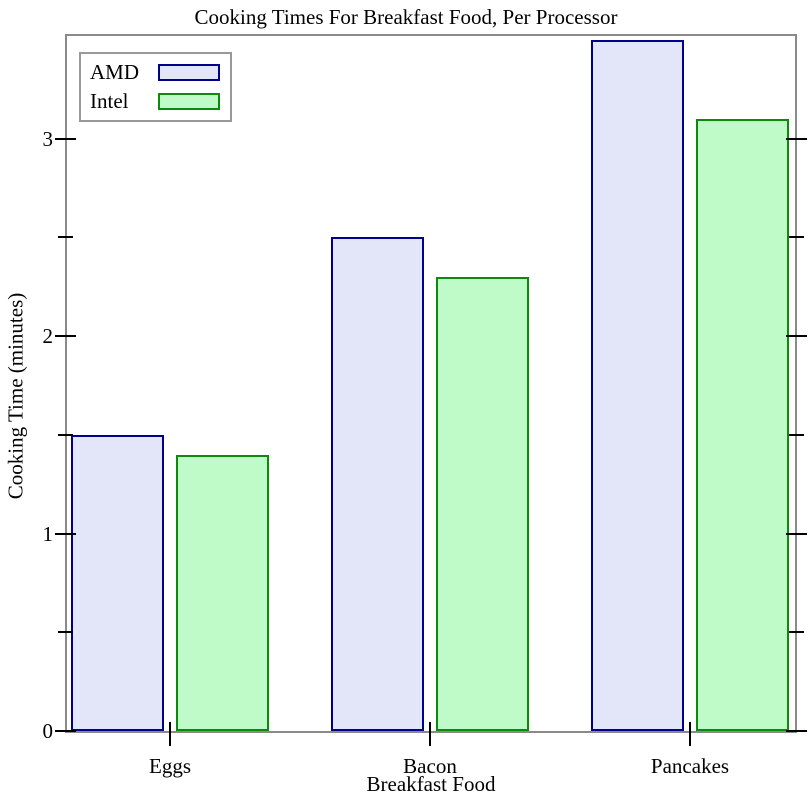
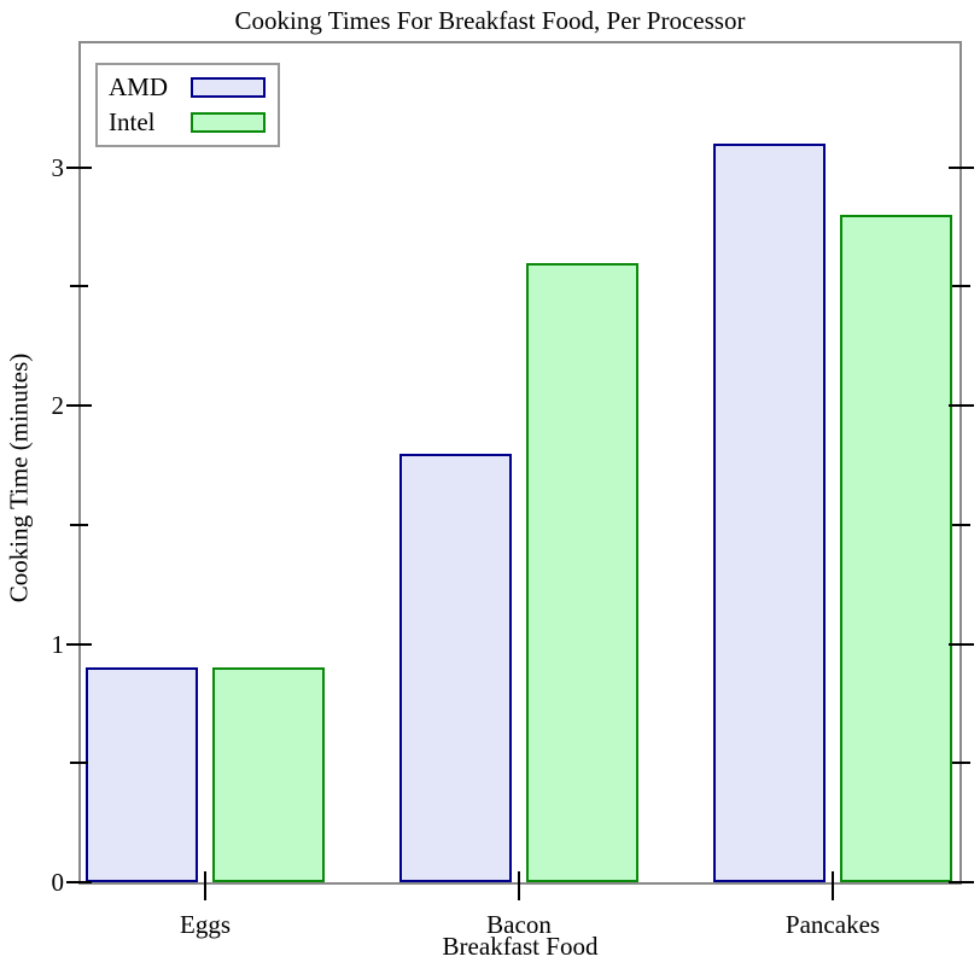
AMD/Eggs: 1.5 -> 0.9
Intel/Eggs: 1.4 -> 0.9
AMD/Bacon: 2.5 -> 1.8
Intel/Bacon: 2.3 -> 2.6
AMD/Pancakes: 3.5 -> 3.1
Intel/Pancakes: 3.1 -> 2.8
